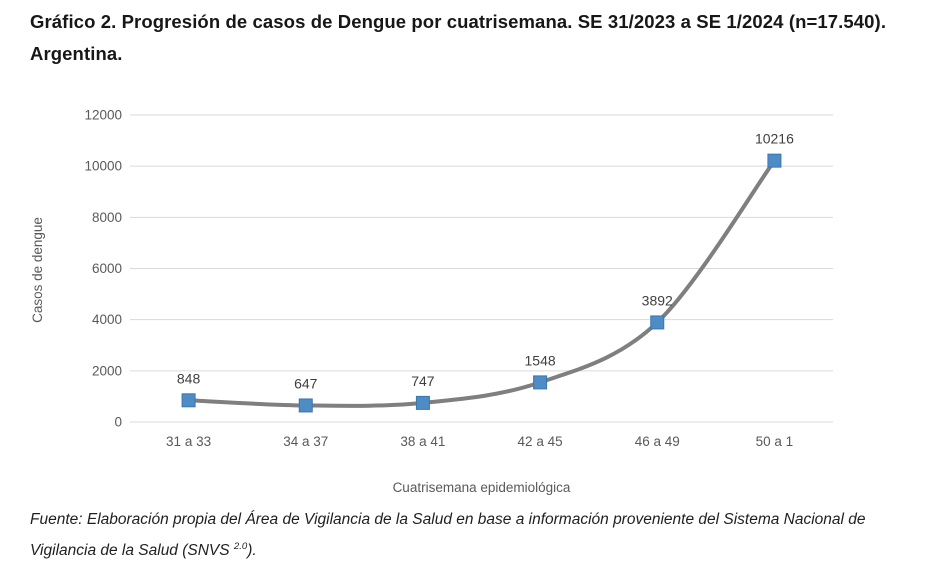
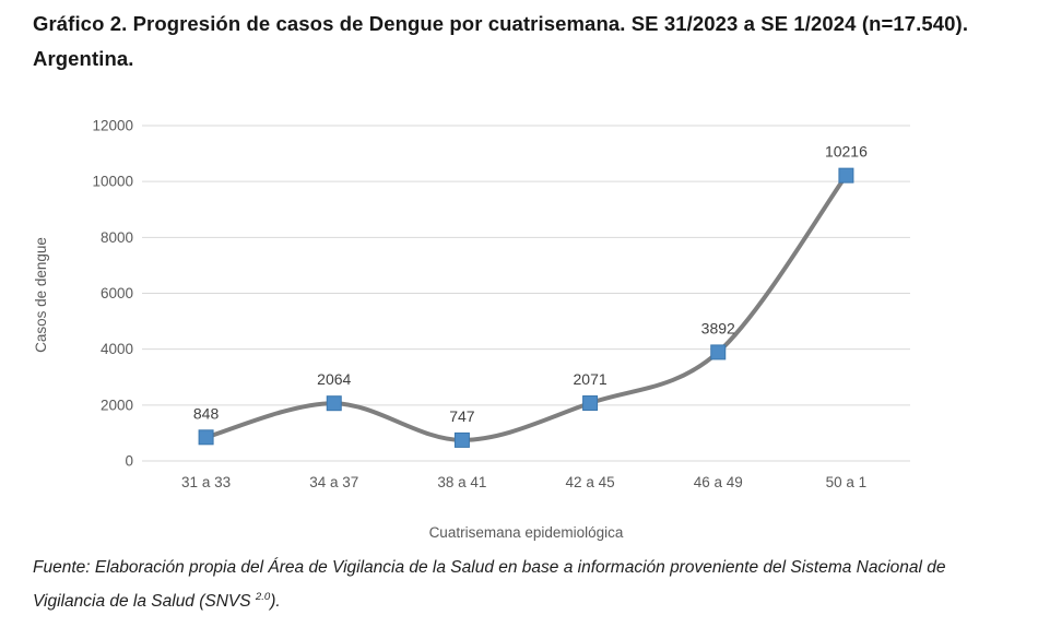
34 a 37: 647 -> 2064
42 a 45: 1548 -> 2071
